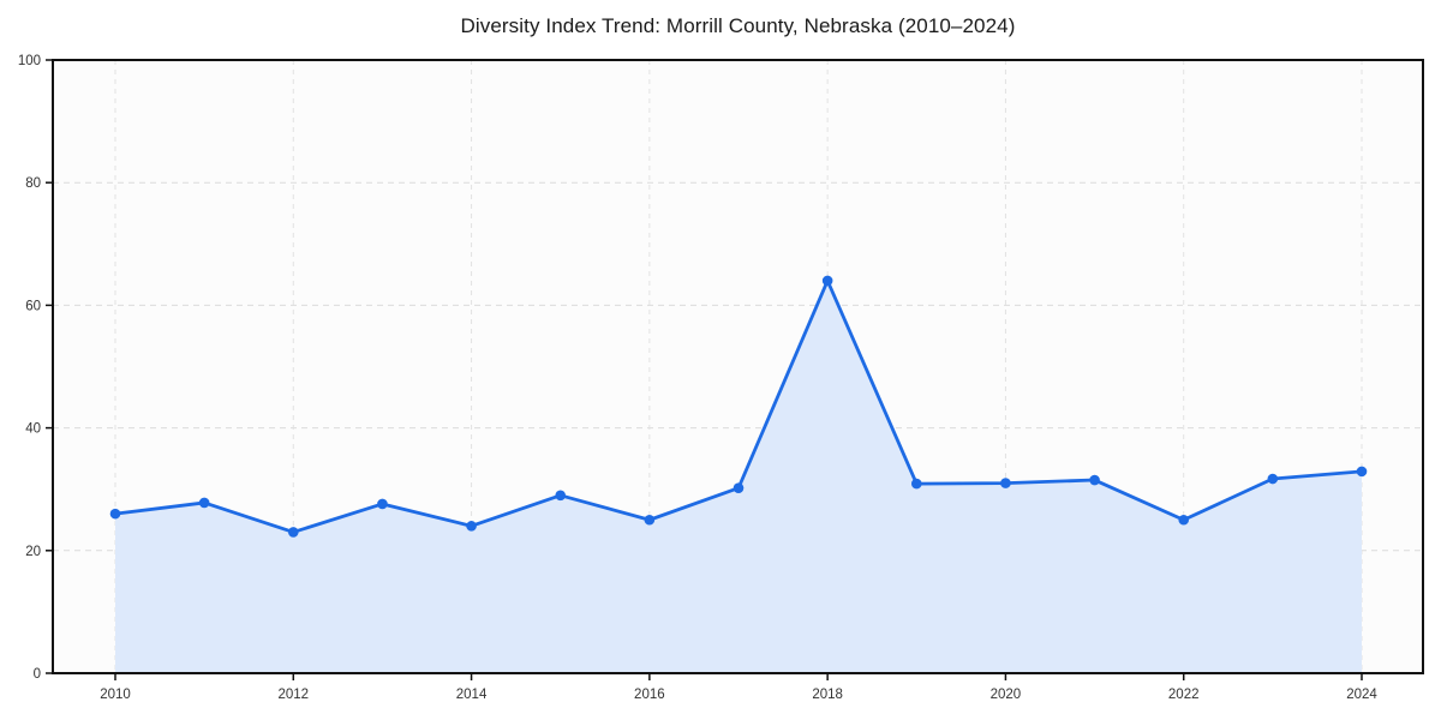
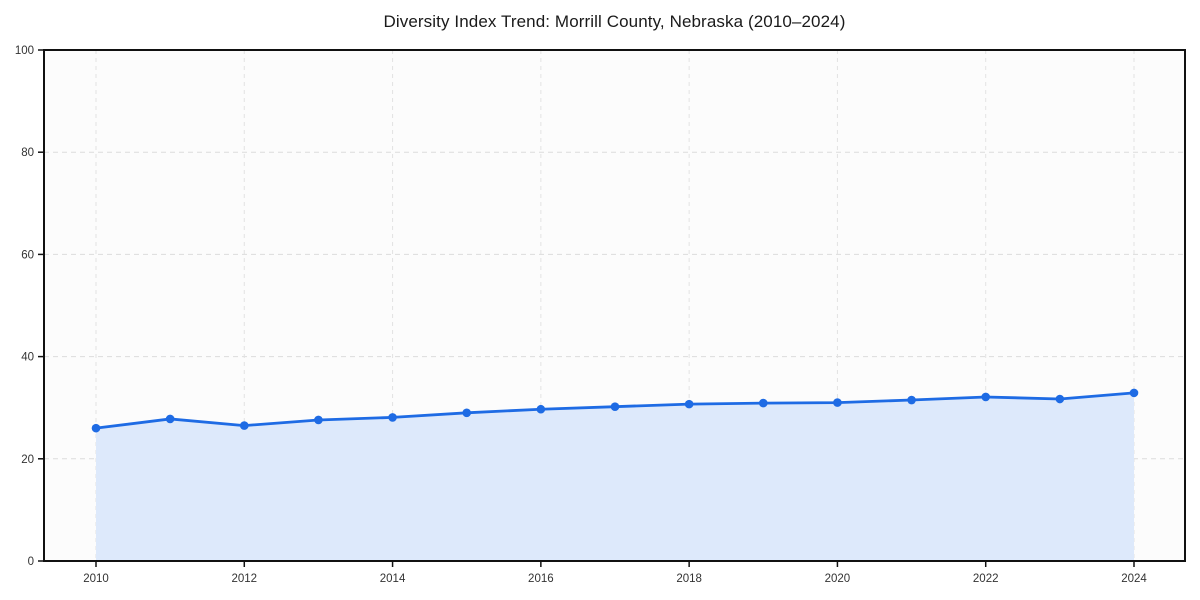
2012: 23 -> 26
2014: 24 -> 28
2016: 25 -> 30
2018: 64 -> 31
2022: 25 -> 32
